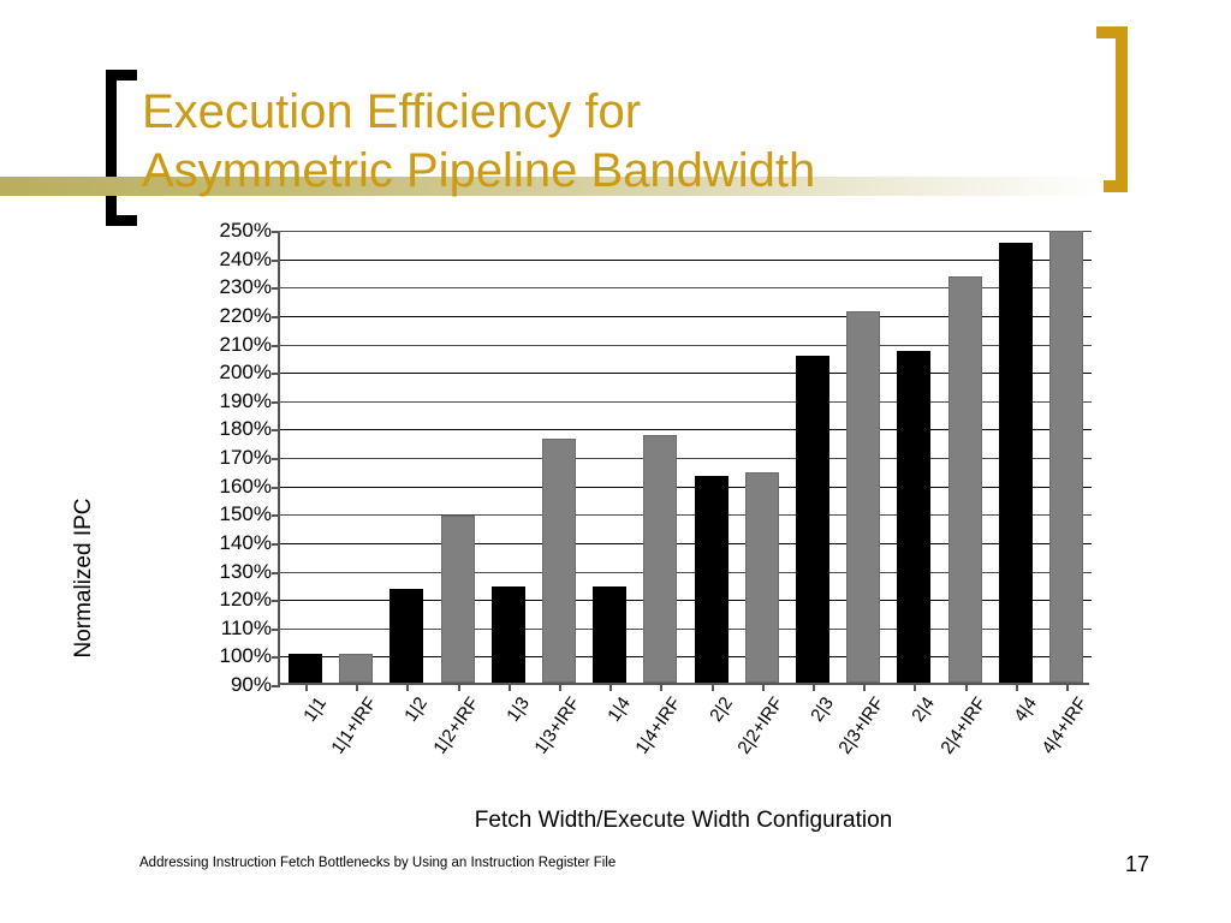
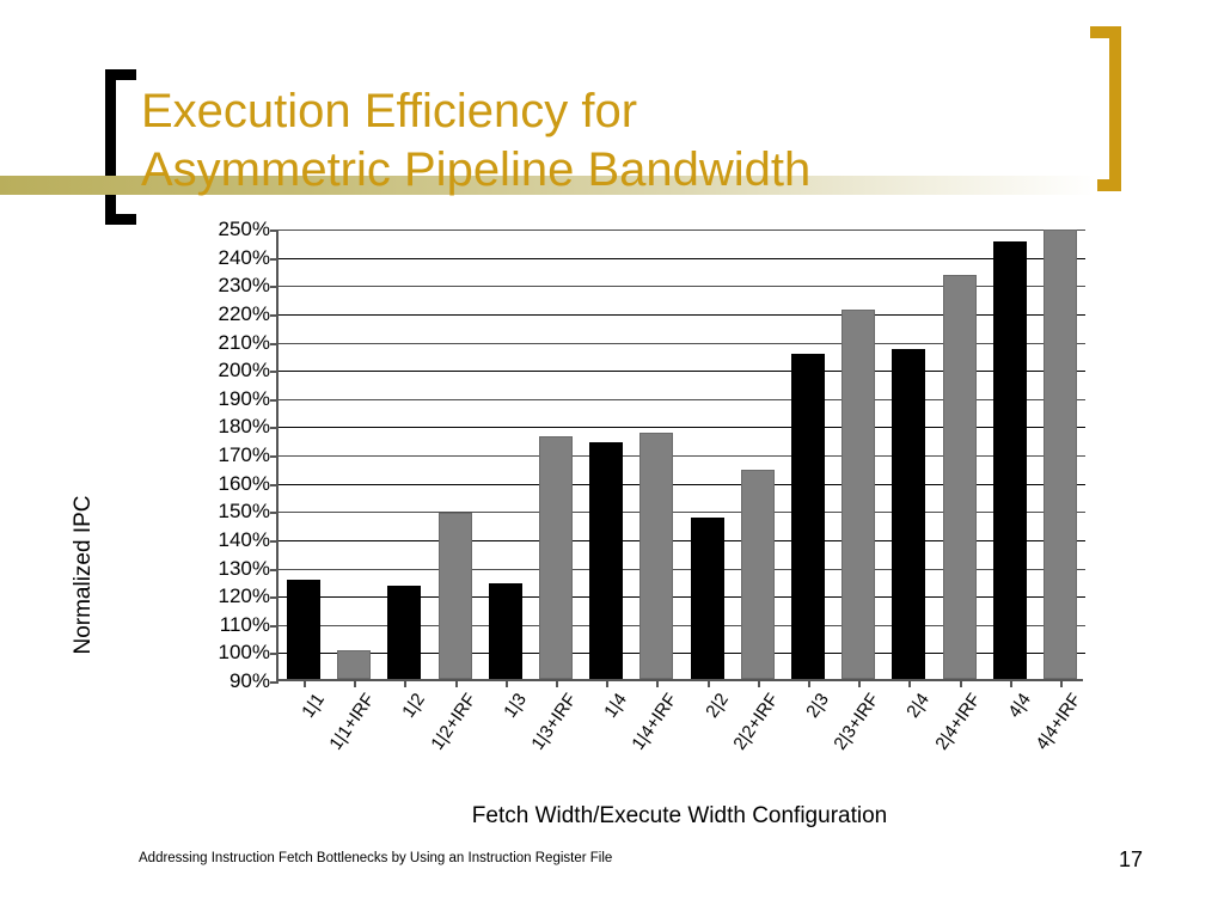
1|1: 100% -> 125%
1|4: 124% -> 174%
2|2: 163% -> 147%
